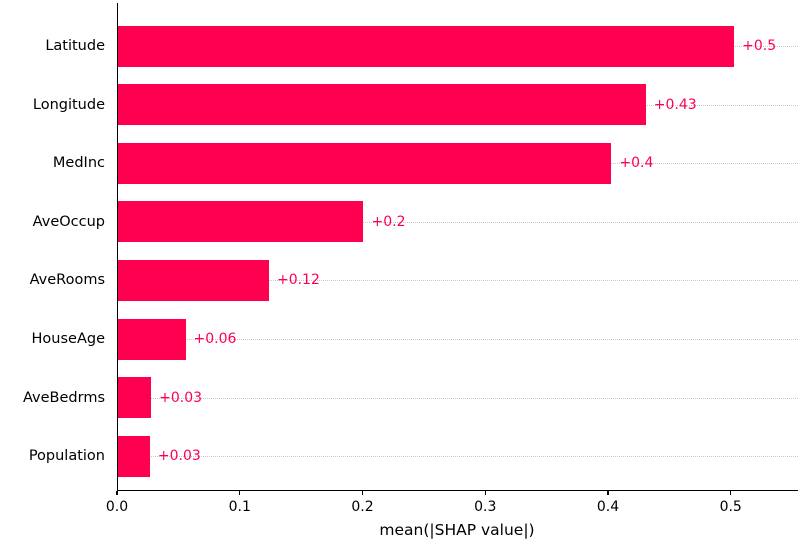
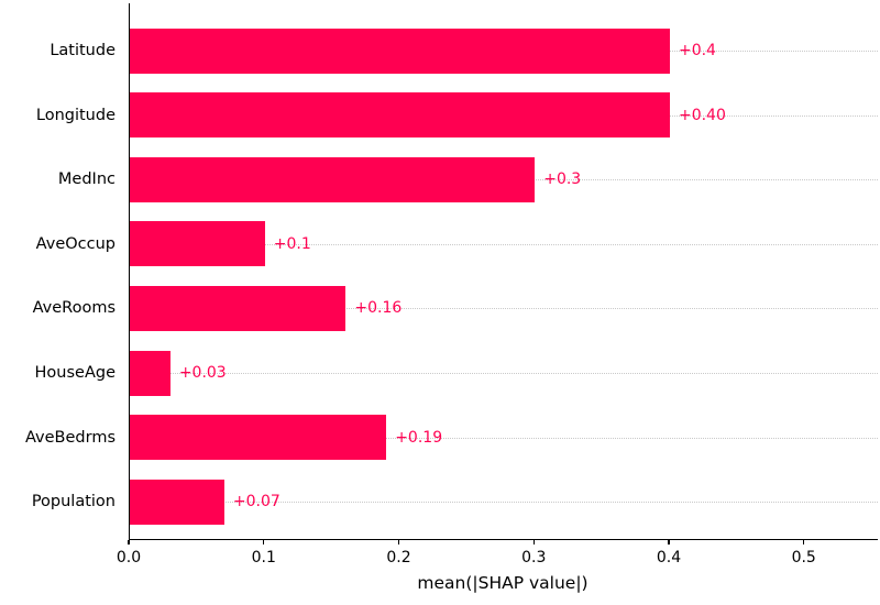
Latitude: +0.5 -> +0.4
Longitude: +0.43 -> +0.40
MedInc: +0.4 -> +0.3
AveOccup: +0.2 -> +0.1
AveRooms: +0.12 -> +0.16
HouseAge: +0.06 -> +0.03
AveBedrms: +0.03 -> +0.19
Population: +0.03 -> +0.07
